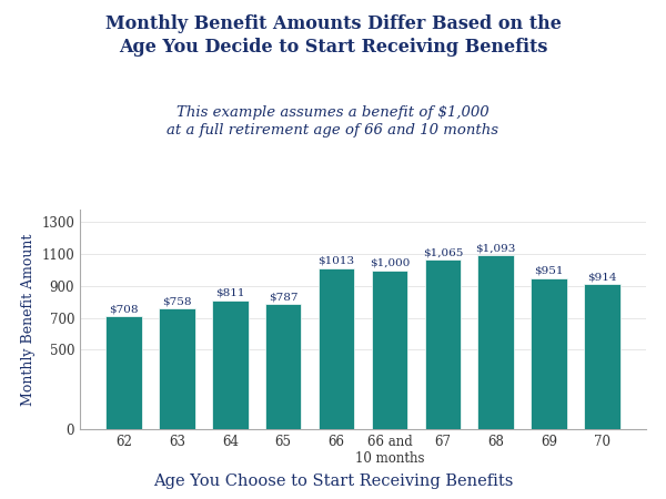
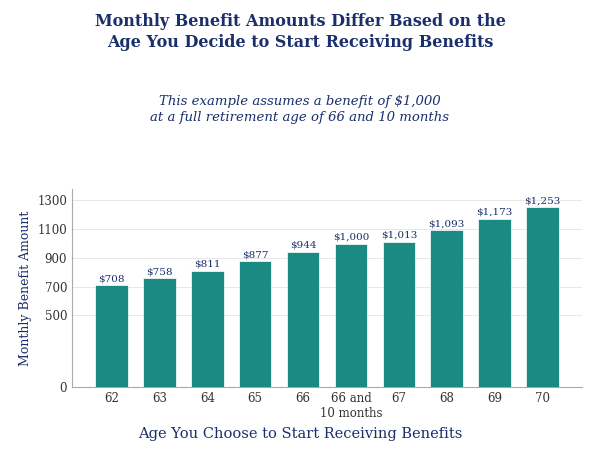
65: $787 -> $877
66: $1013 -> $944
67: $1,065 -> $1,013
69: $951 -> $1,173
70: $914 -> $1,253
